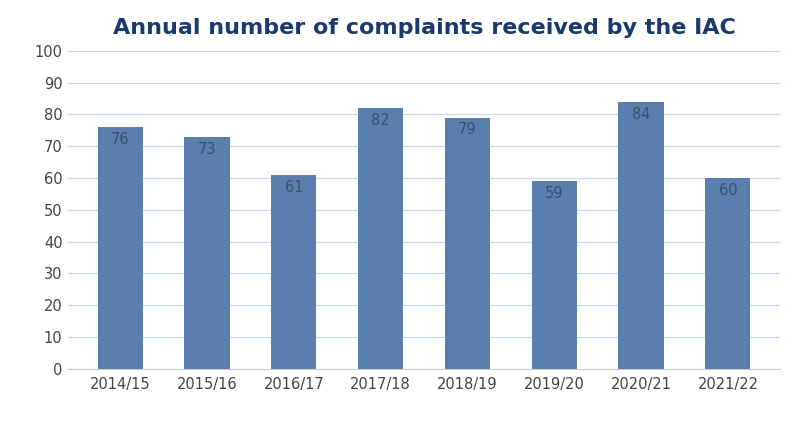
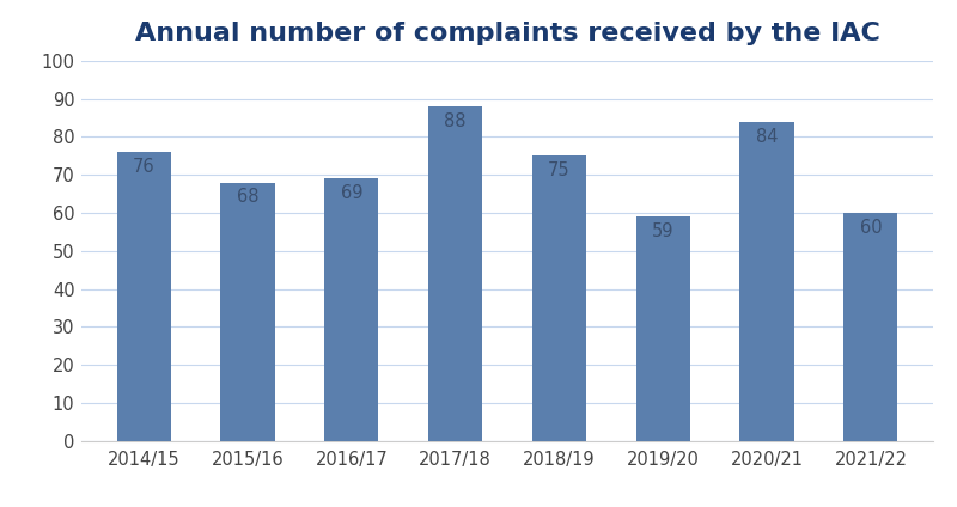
2015/16: 73 -> 68
2016/17: 61 -> 69
2017/18: 82 -> 88
2018/19: 79 -> 75
